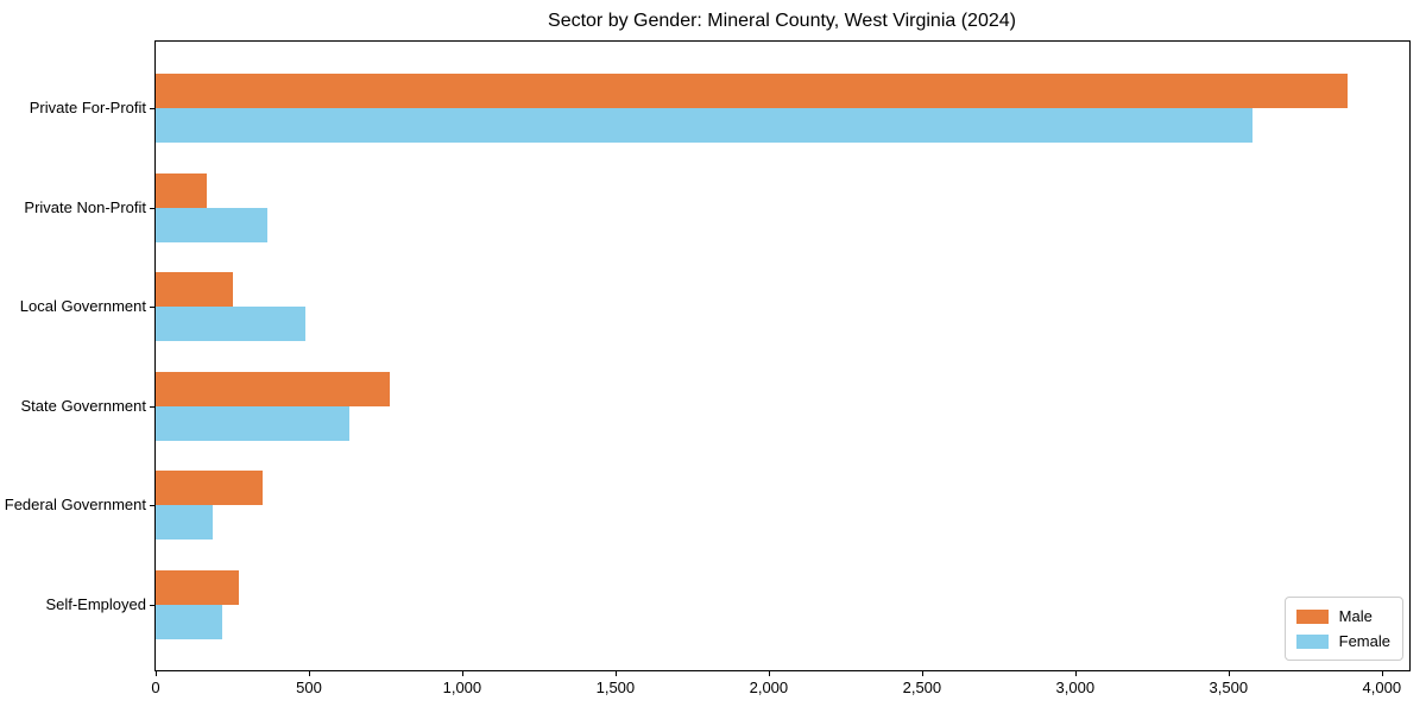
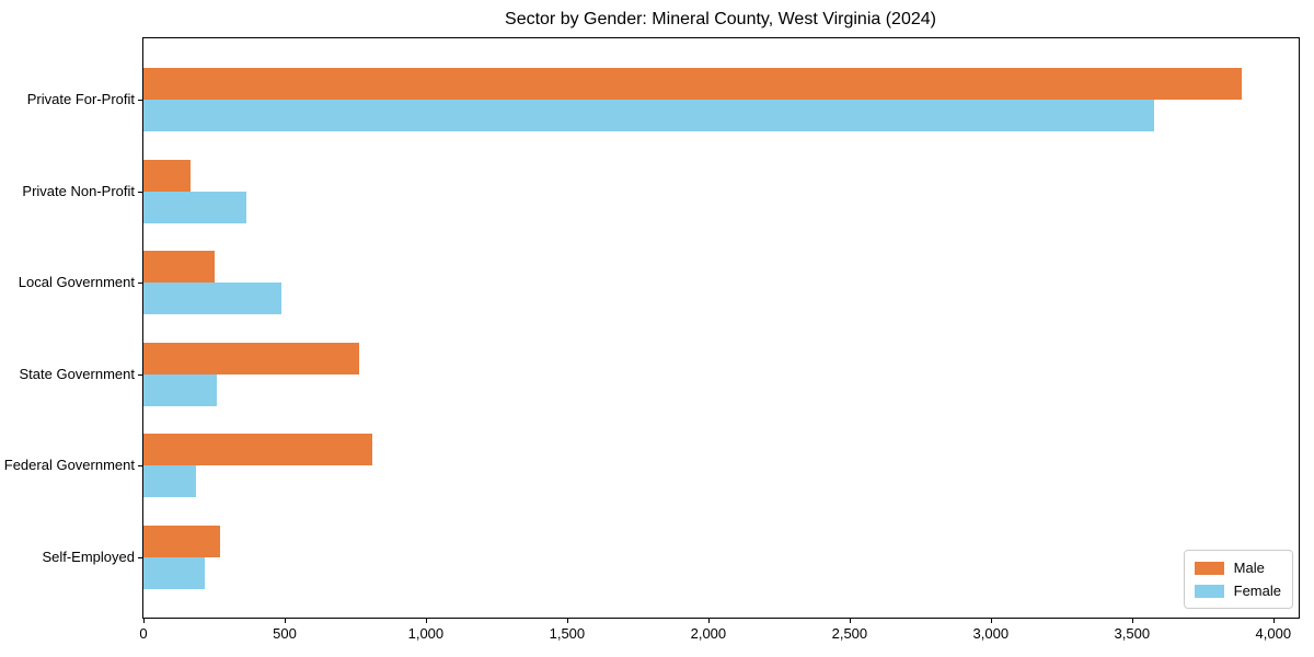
Female/State Government: 630 -> 260
Male/Federal Government: 350 -> 810
